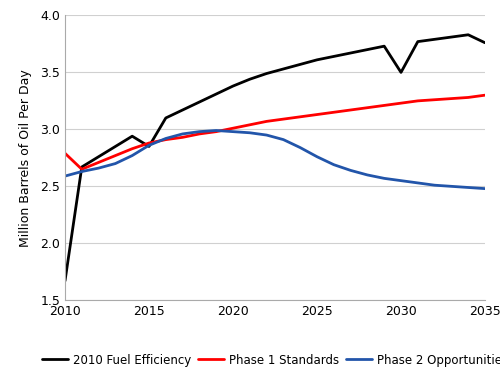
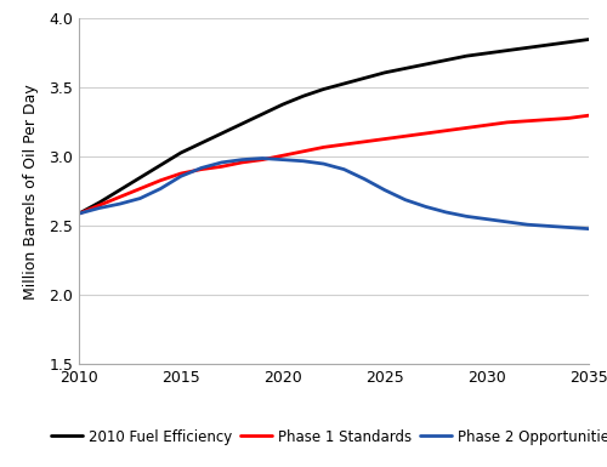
2010 Fuel Efficiency/2010: 1.67 -> 2.59
Phase 1 Standards/2010: 2.79 -> 2.59
2010 Fuel Efficiency/2015: 2.85 -> 3.03
2010 Fuel Efficiency/2030: 3.50 -> 3.75
2010 Fuel Efficiency/2035: 3.76 -> 3.85
